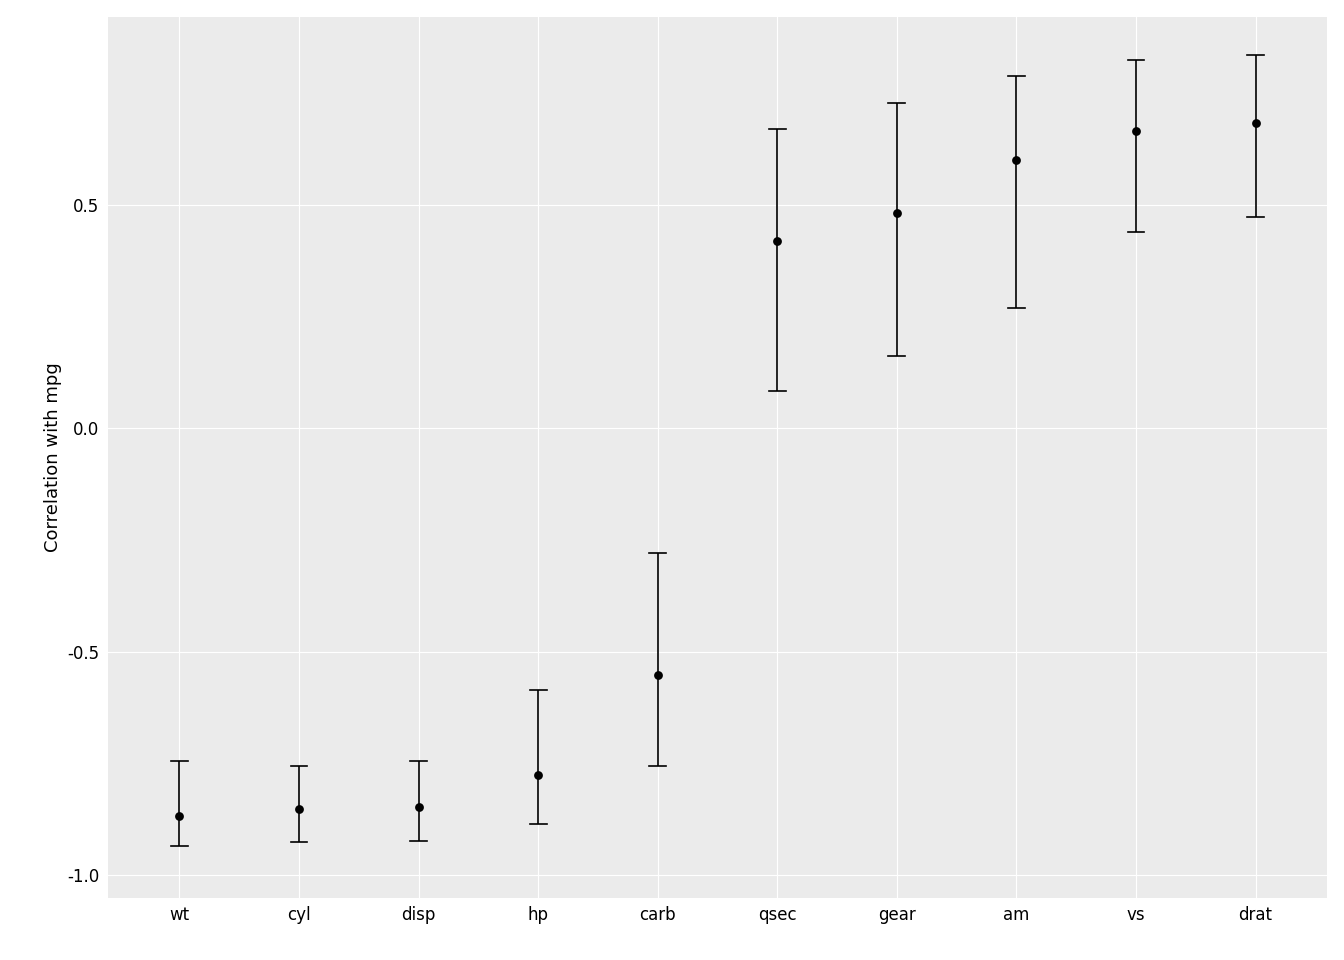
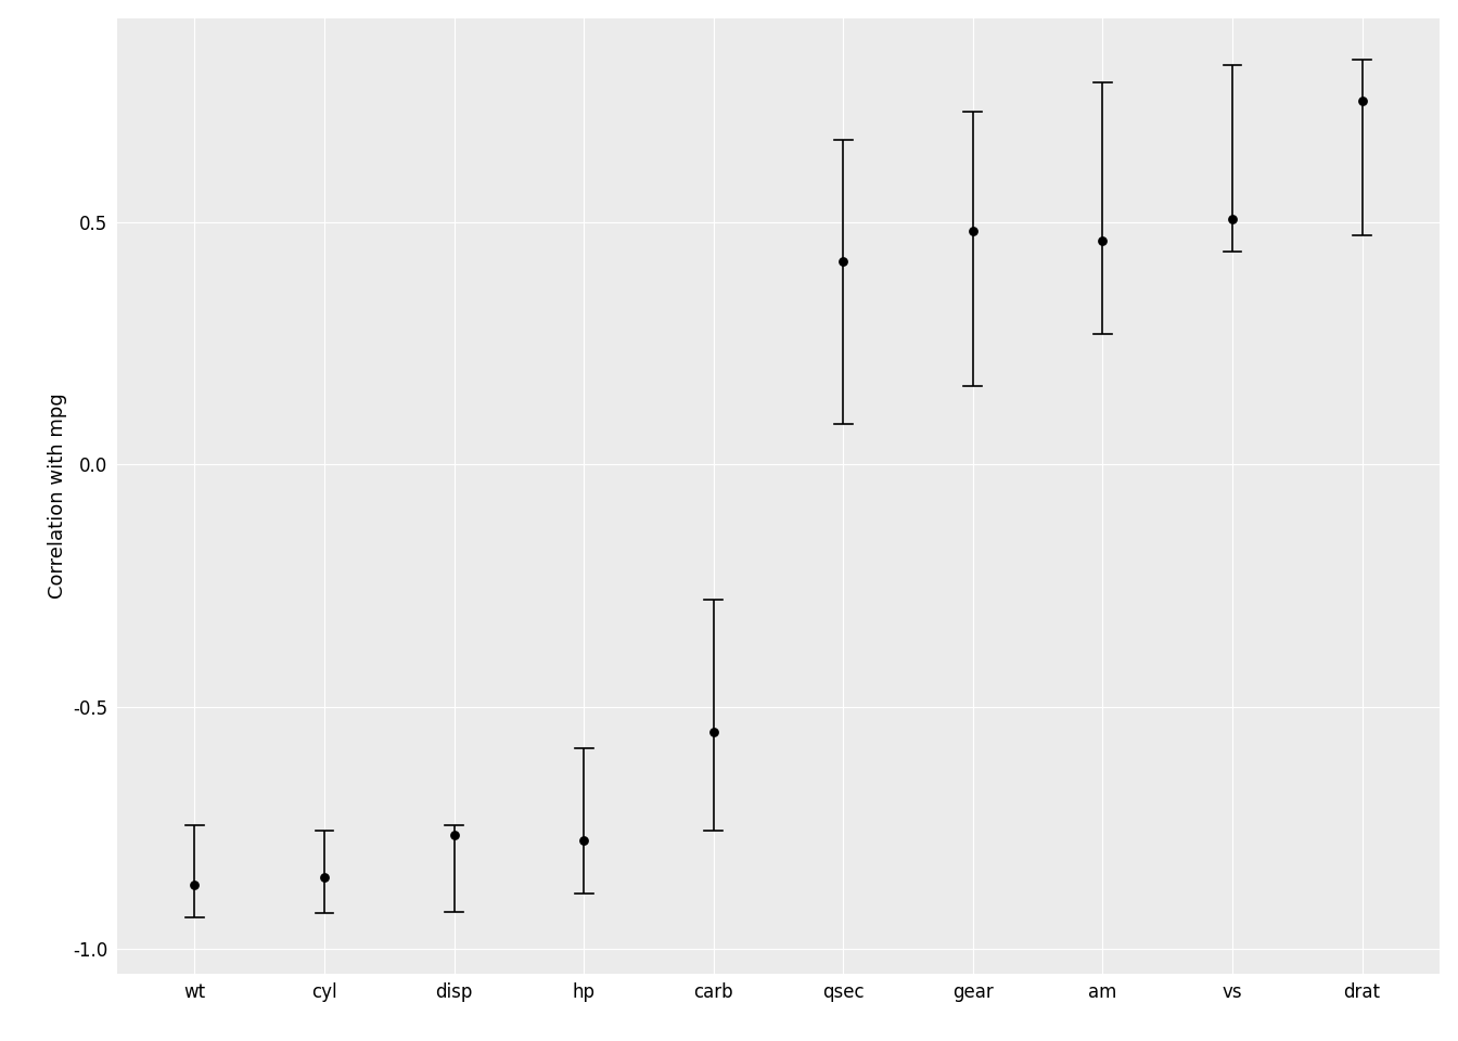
disp: -0.848 -> -0.765
am: 0.600 -> 0.460
vs: 0.664 -> 0.505
drat: 0.681 -> 0.750
